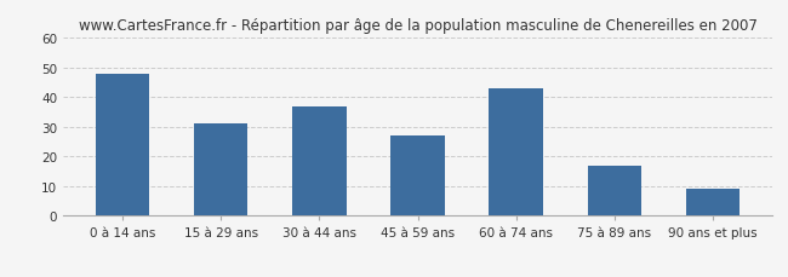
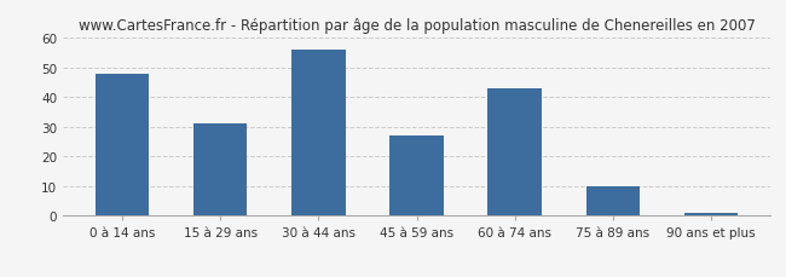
30 à 44 ans: 37 -> 56
75 à 89 ans: 17 -> 10
90 ans et plus: 9 -> 1
